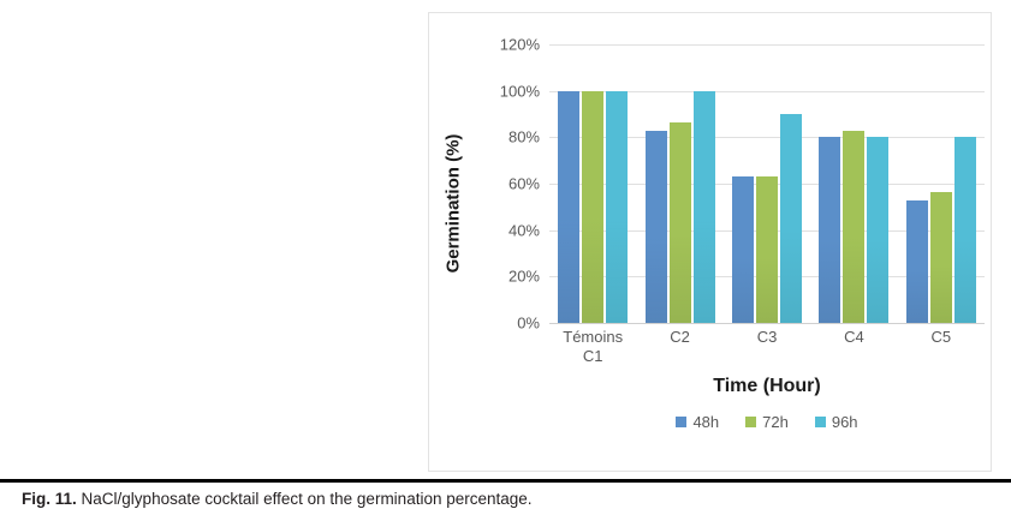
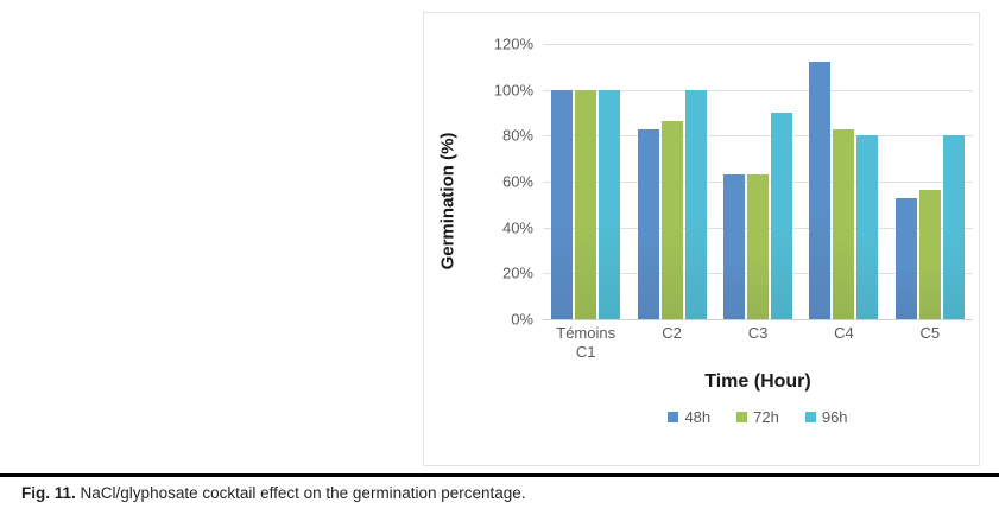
48h/C4: 80% -> 112%
